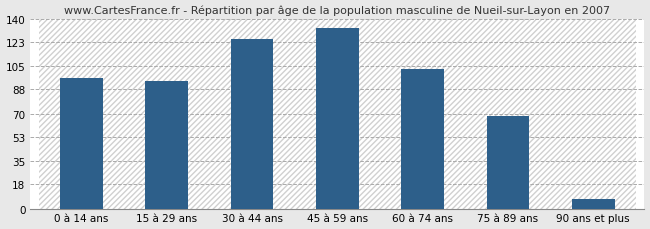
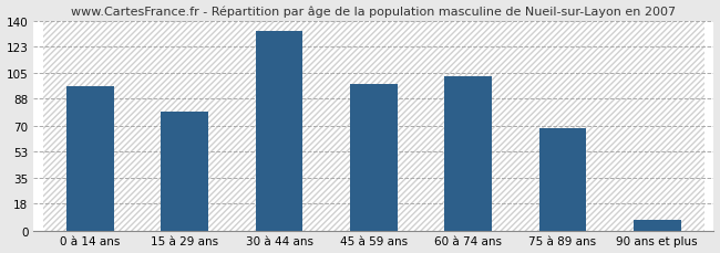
15 à 29 ans: 94 -> 79
30 à 44 ans: 125 -> 133
45 à 59 ans: 133 -> 98
